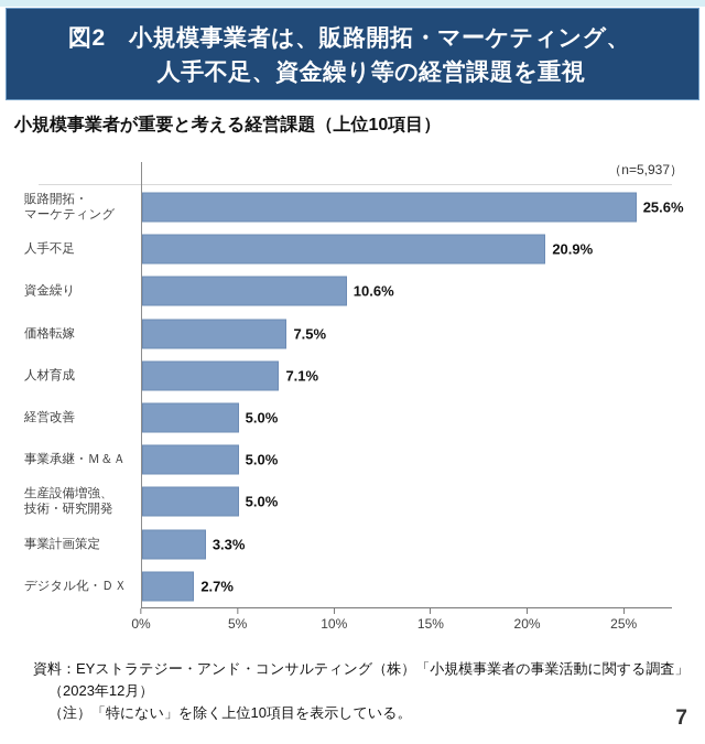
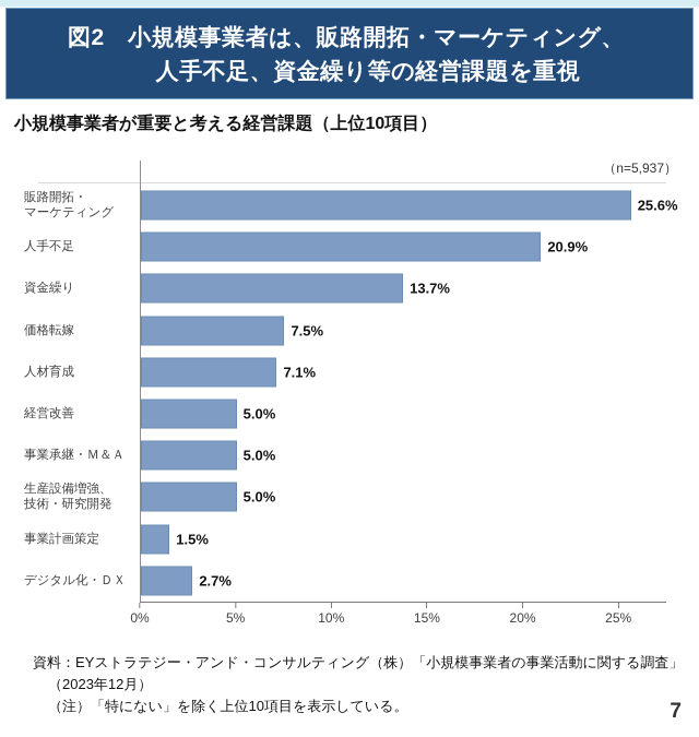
資金繰り: 10.6% -> 13.7%
事業計画策定: 3.3% -> 1.5%
